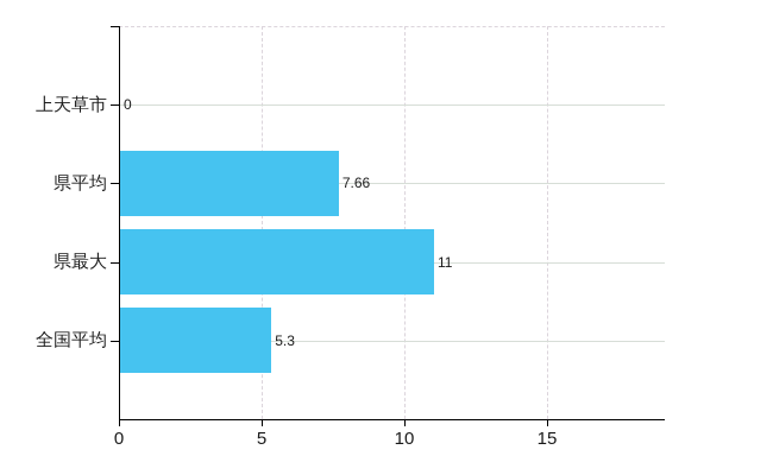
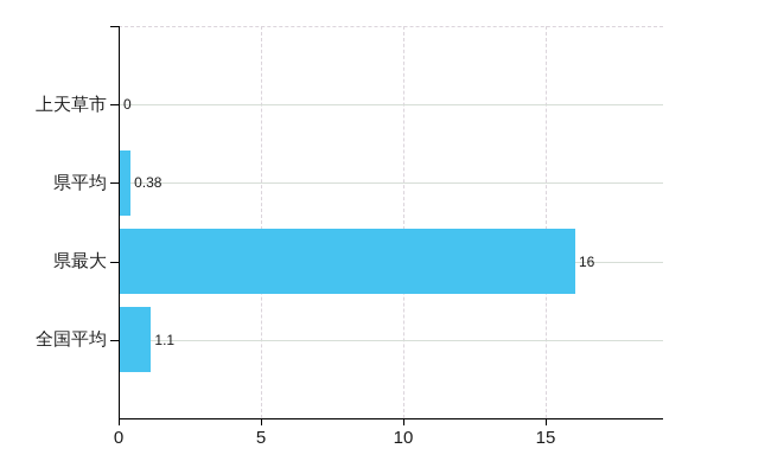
県平均: 7.66 -> 0.38
県最大: 11 -> 16
全国平均: 5.3 -> 1.1
